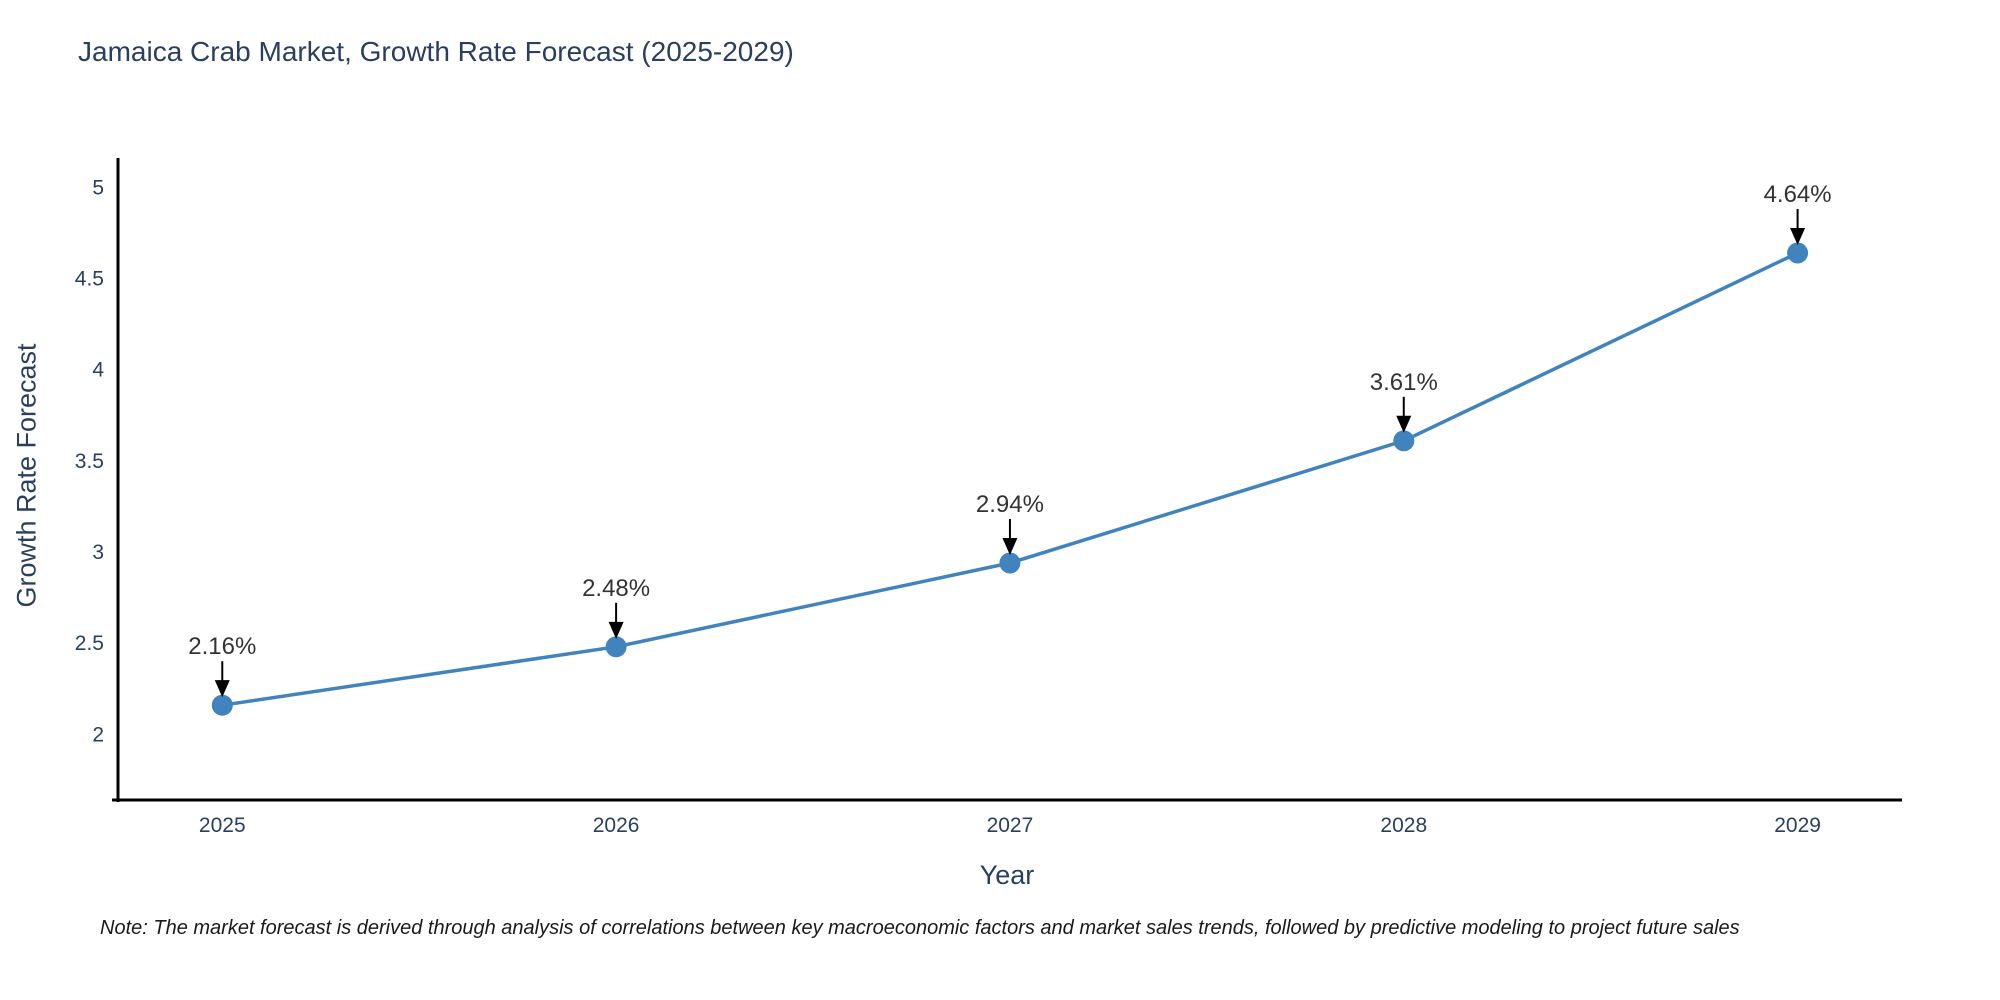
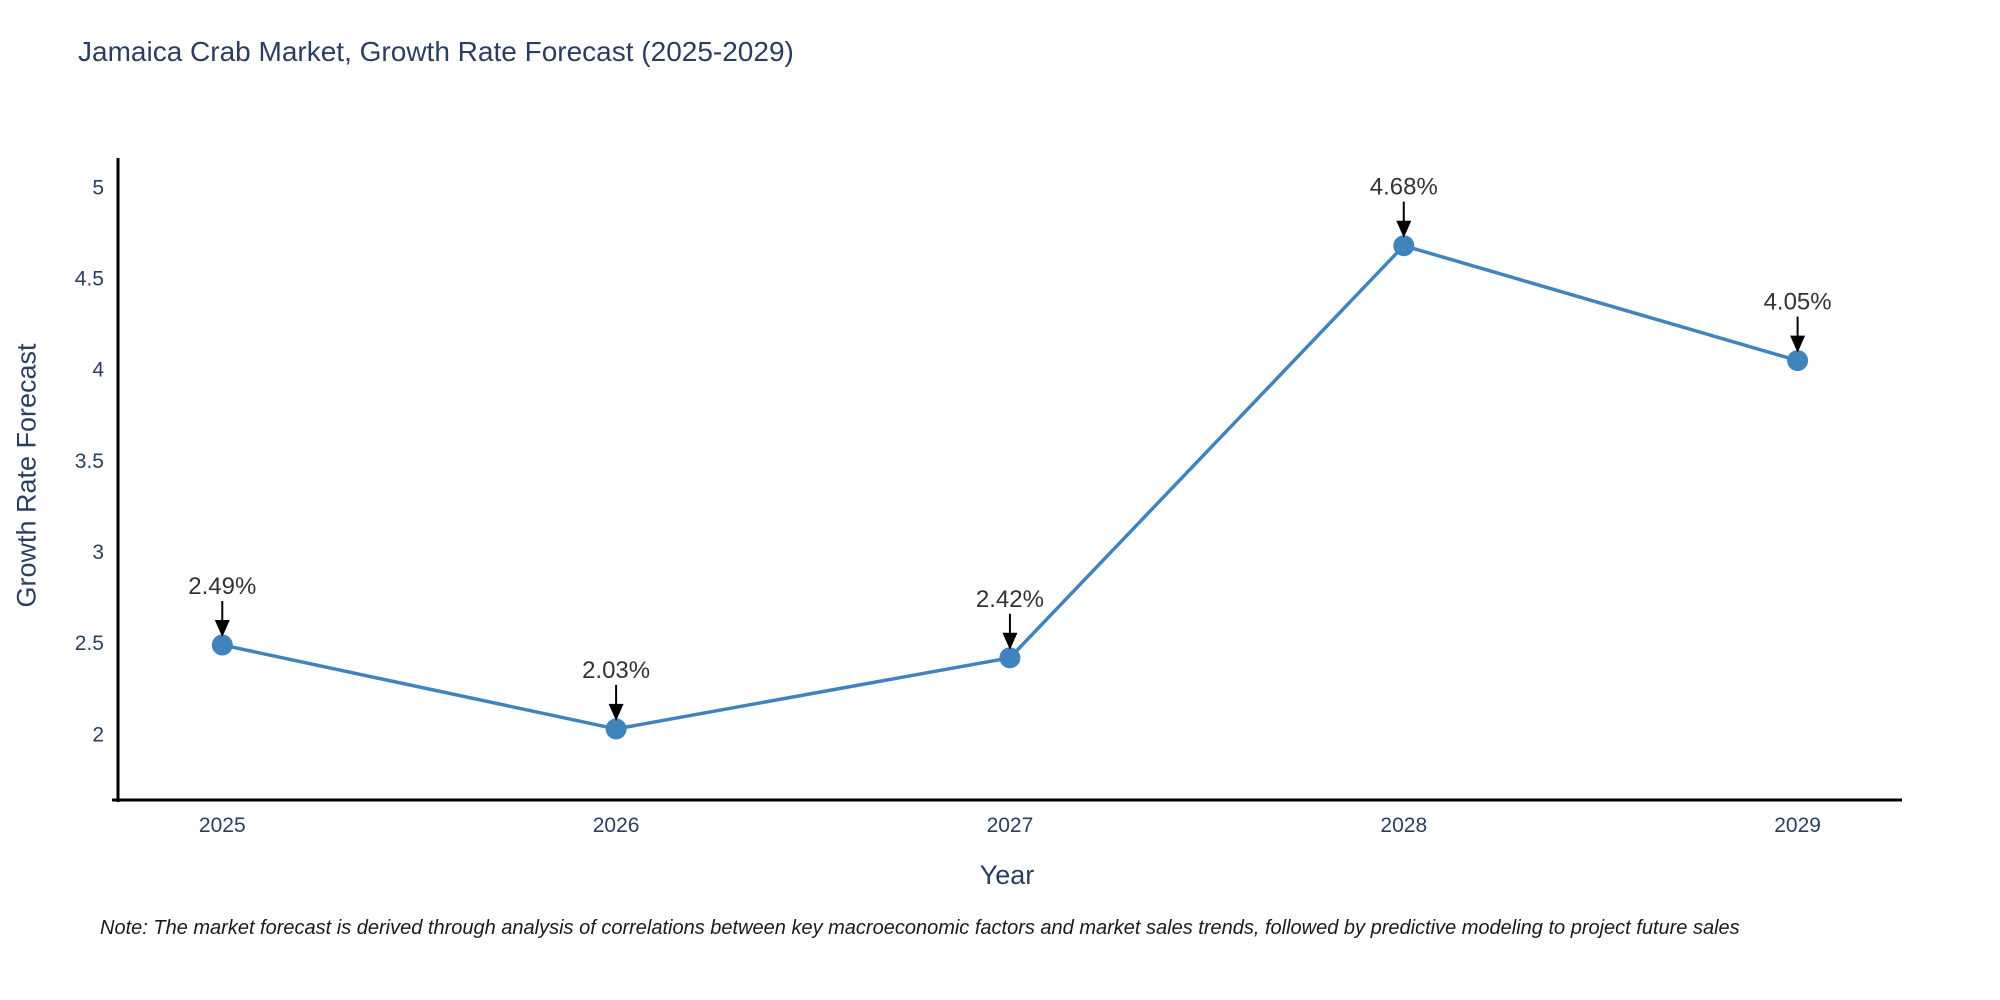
2025: 2.16% -> 2.49%
2026: 2.48% -> 2.03%
2027: 2.94% -> 2.42%
2028: 3.61% -> 4.68%
2029: 4.64% -> 4.05%
